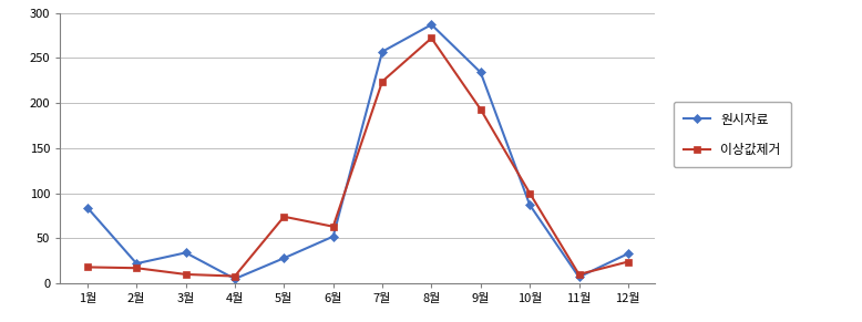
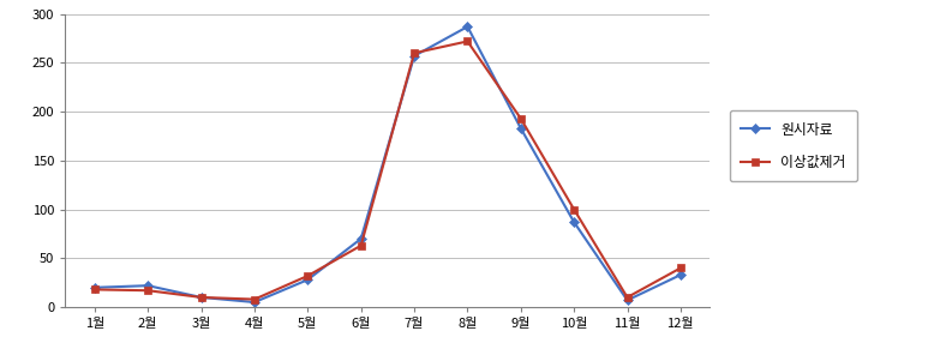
원시자료/1월: 84 -> 20
원시자료/3월: 34 -> 10
이상값제거/5월: 74 -> 32
원시자료/6월: 52 -> 70
이상값제거/7월: 224 -> 260
원시자료/9월: 234 -> 183
이상값제거/12월: 24 -> 40
